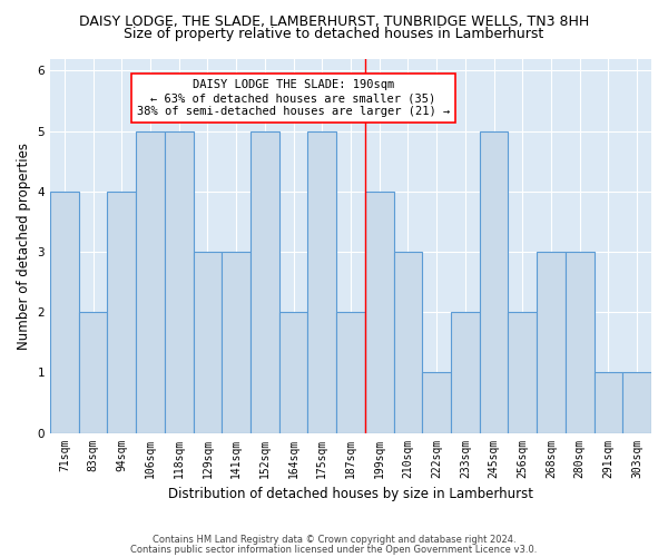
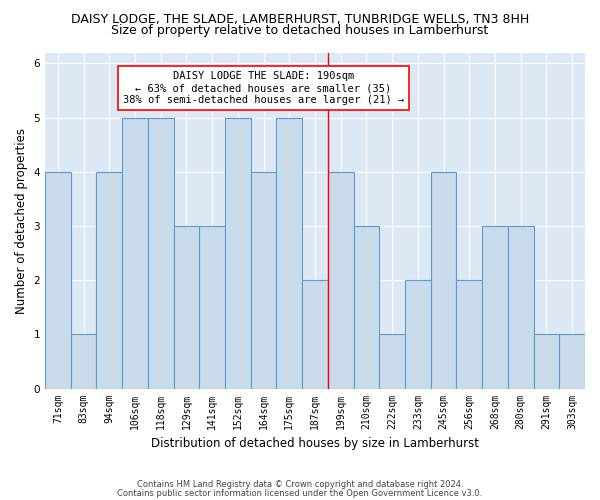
83sqm: 2 -> 1
164sqm: 2 -> 4
245sqm: 5 -> 4
